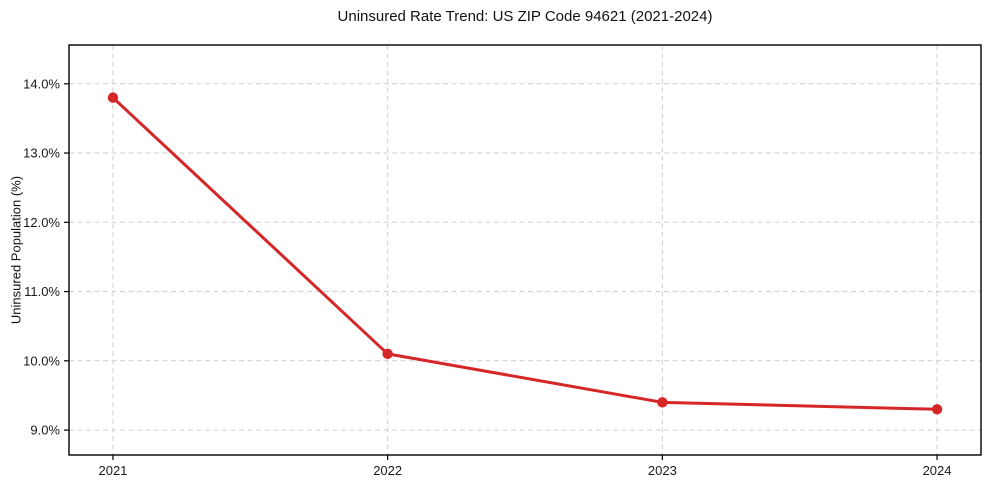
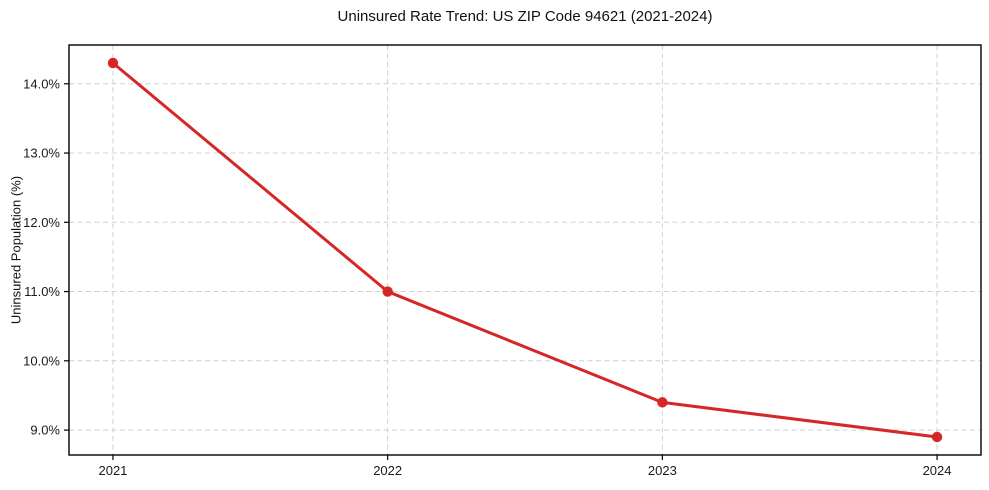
2021: 13.8% -> 14.3%
2022: 10.1% -> 11.0%
2024: 9.3% -> 8.9%
